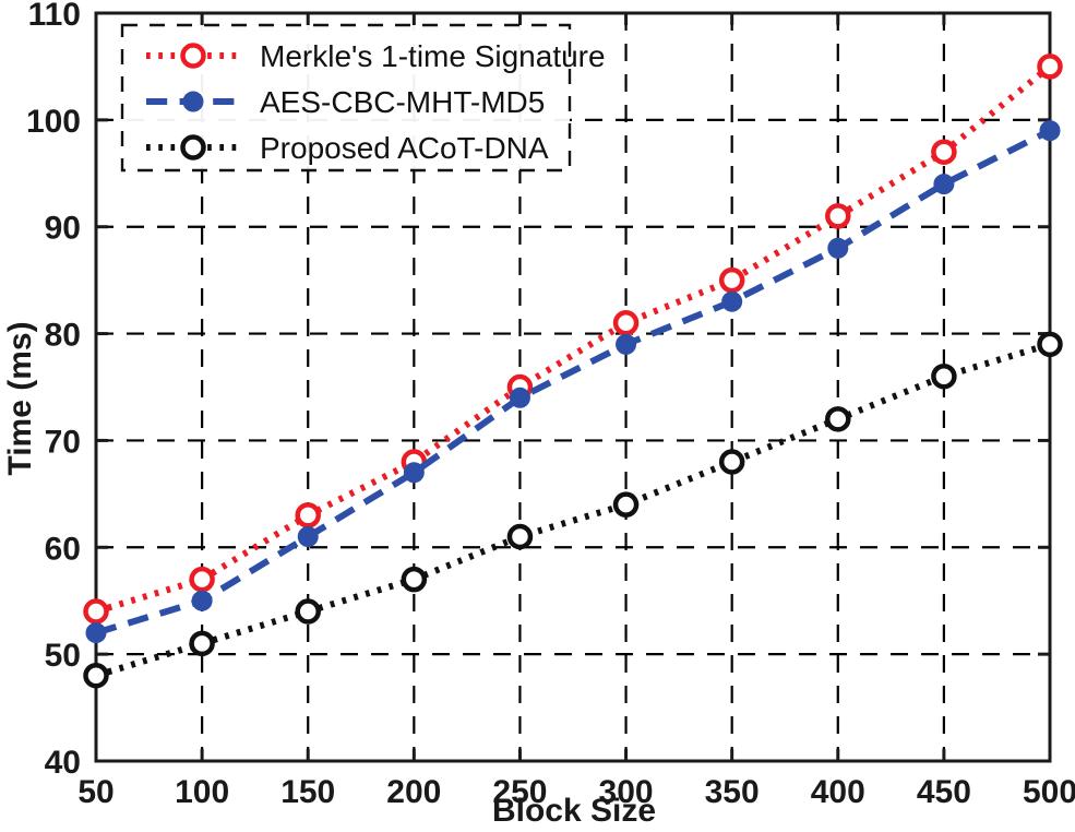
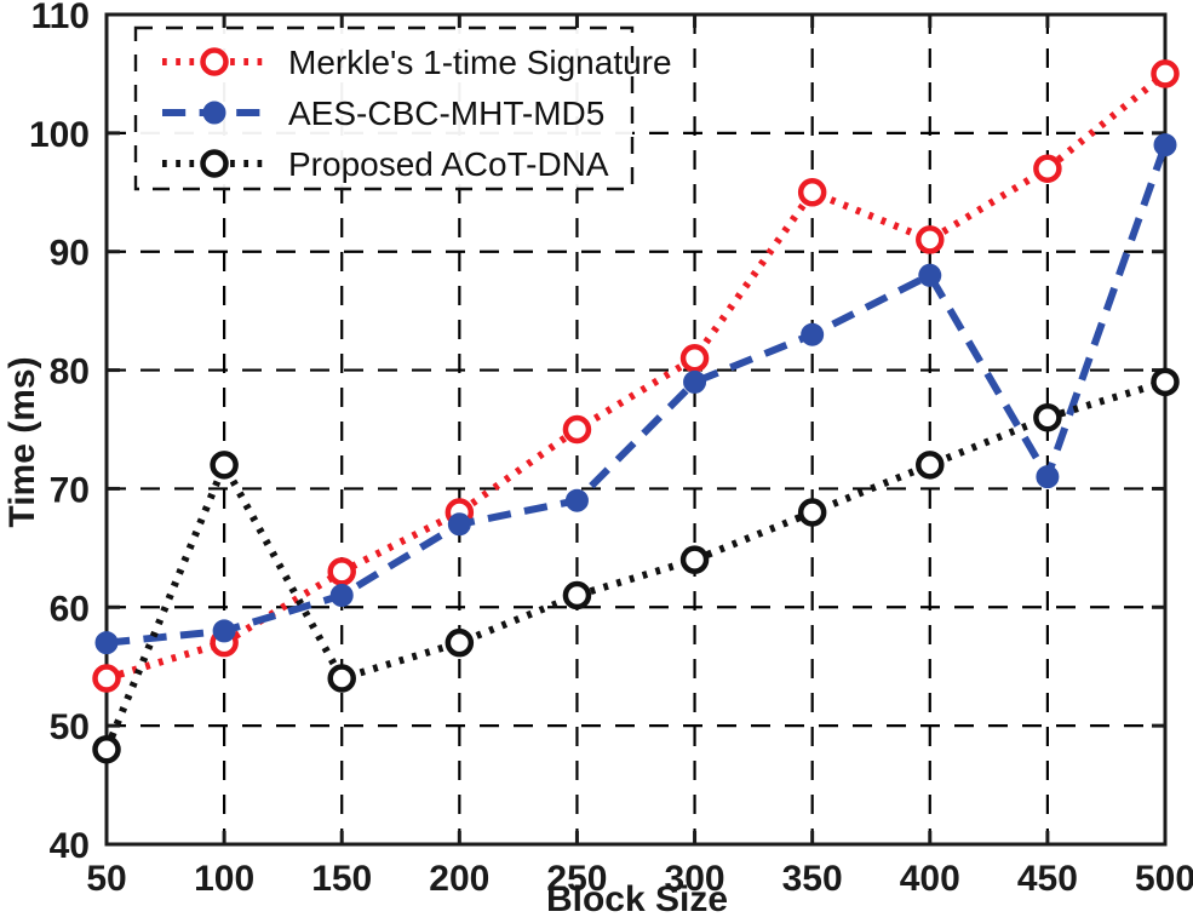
AES-CBC-MHT-MD5/50: 52 -> 57
AES-CBC-MHT-MD5/100: 55 -> 58
Proposed ACoT-DNA/100: 51 -> 72
AES-CBC-MHT-MD5/250: 74 -> 69
Merkle's 1-time Signature/350: 85 -> 95
AES-CBC-MHT-MD5/450: 94 -> 71
